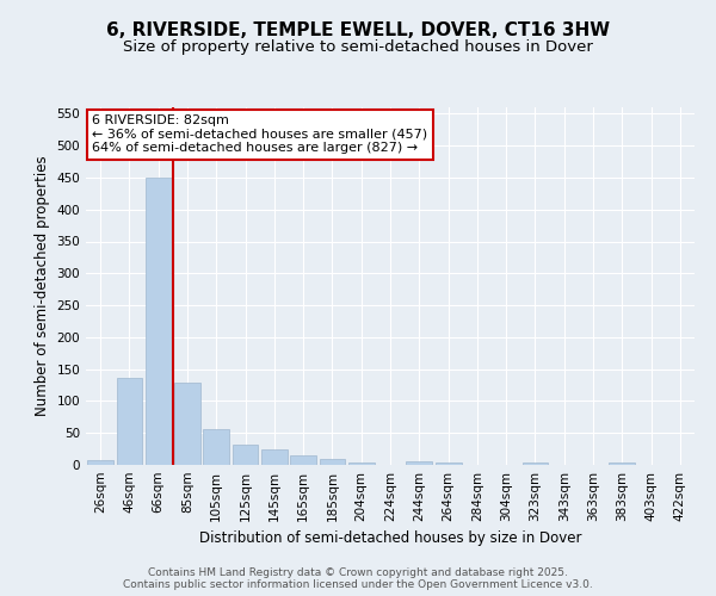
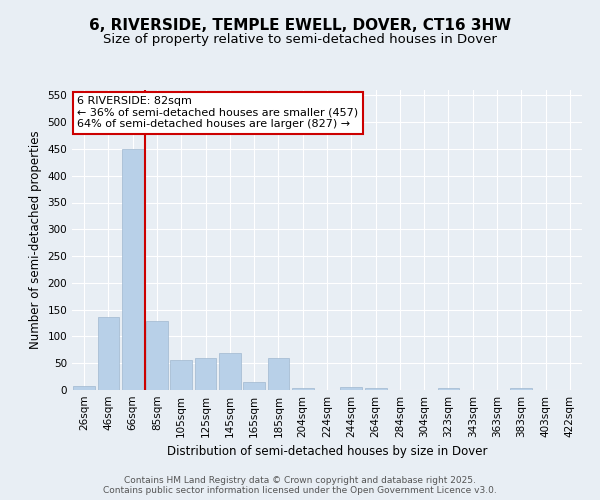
125sqm: 31 -> 60
145sqm: 25 -> 70
185sqm: 10 -> 60
